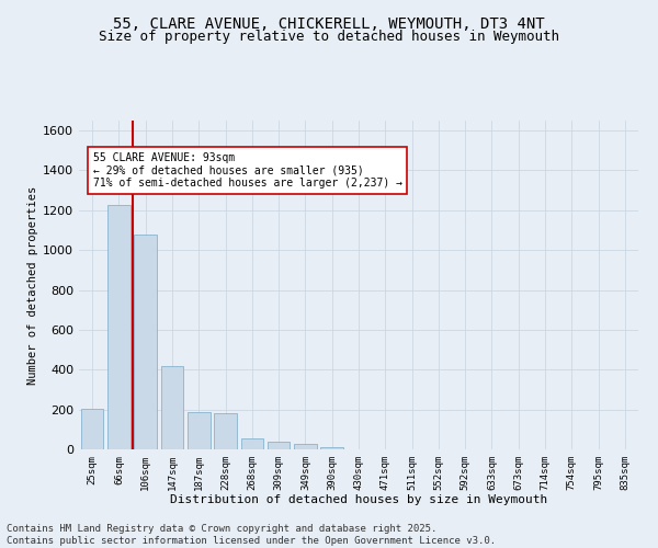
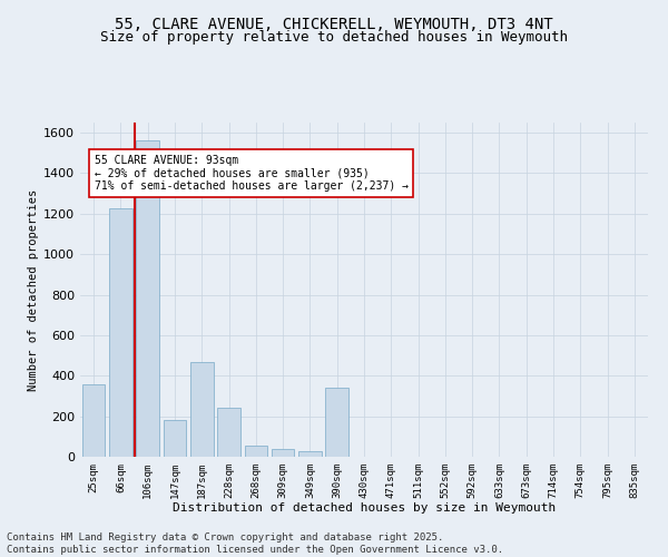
25sqm: 200 -> 360
106sqm: 1080 -> 1560
147sqm: 420 -> 180
187sqm: 180 -> 470
228sqm: 180 -> 240
390sqm: 10 -> 340
